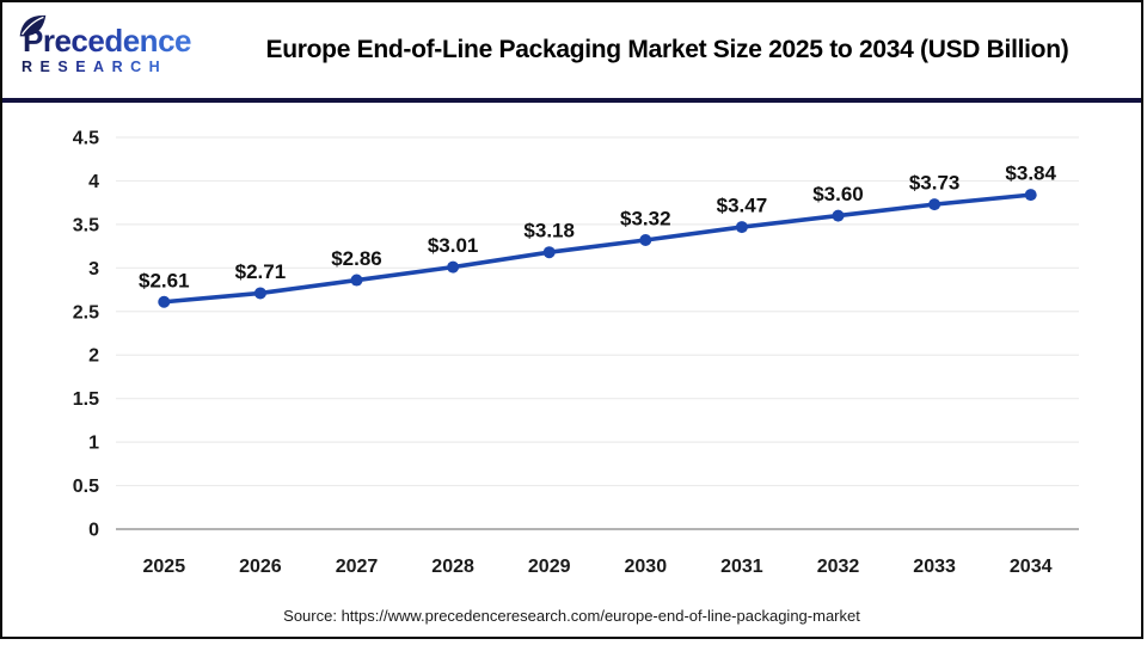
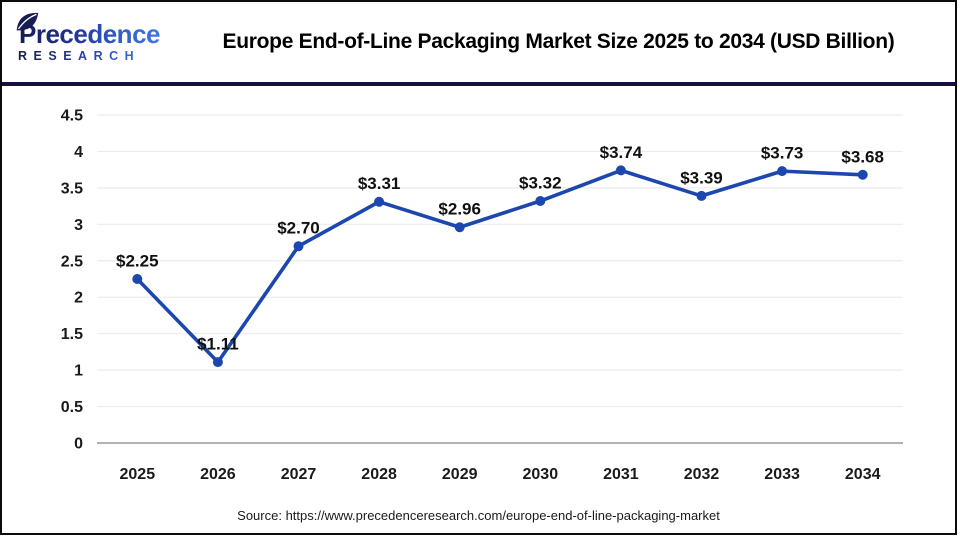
2025: $2.61 -> $2.25
2026: $2.71 -> $1.11
2027: $2.86 -> $2.70
2028: $3.01 -> $3.31
2029: $3.18 -> $2.96
2031: $3.47 -> $3.74
2032: $3.60 -> $3.39
2034: $3.84 -> $3.68
